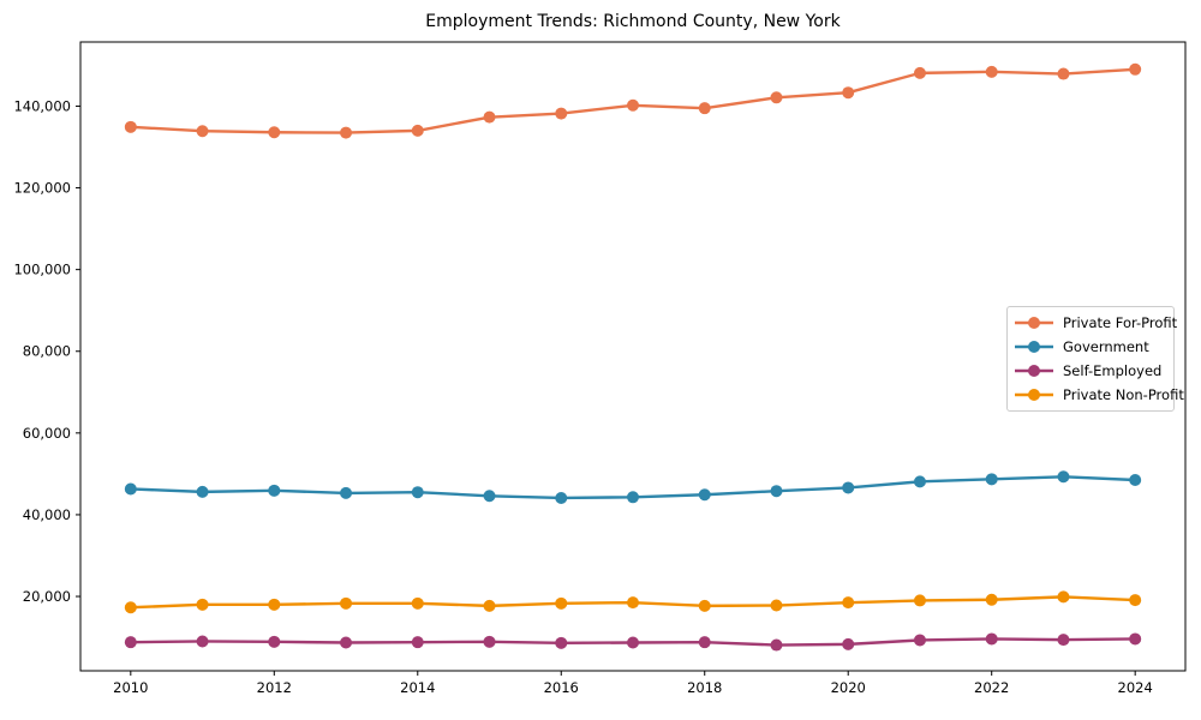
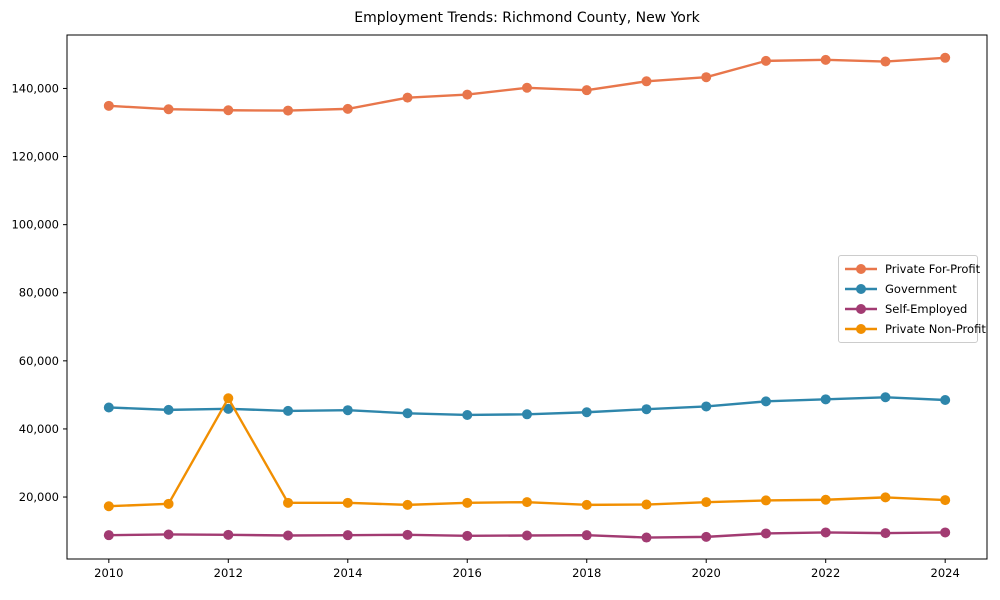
Private Non-Profit/2012: 18000 -> 49000
